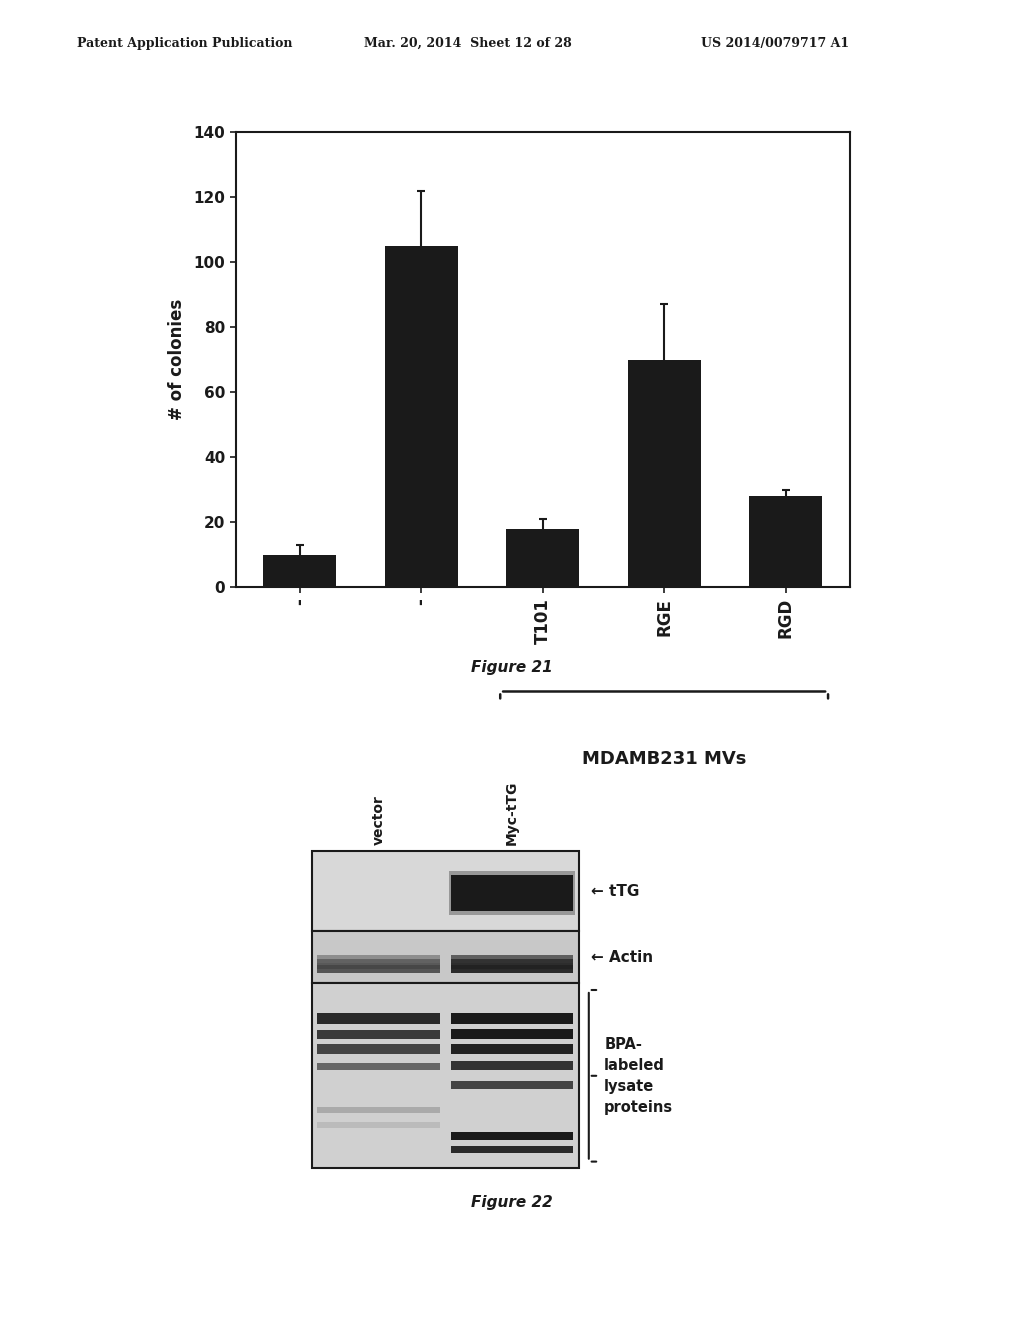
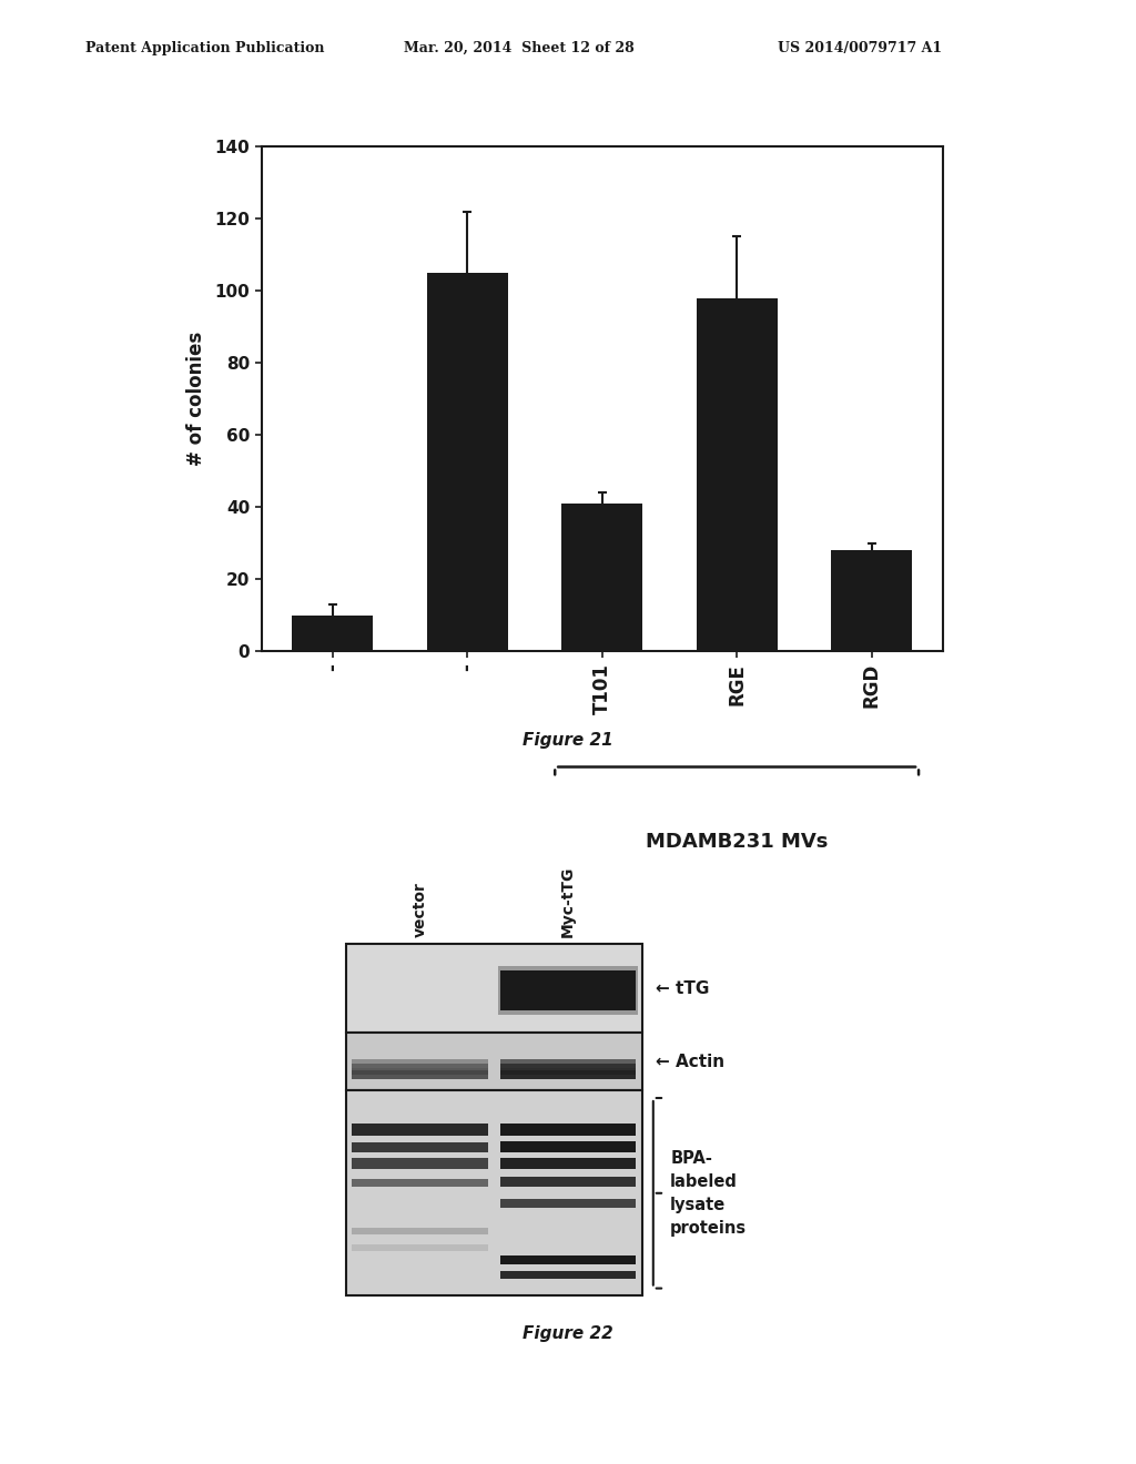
T101: 18 -> 41
RGE: 70 -> 98
